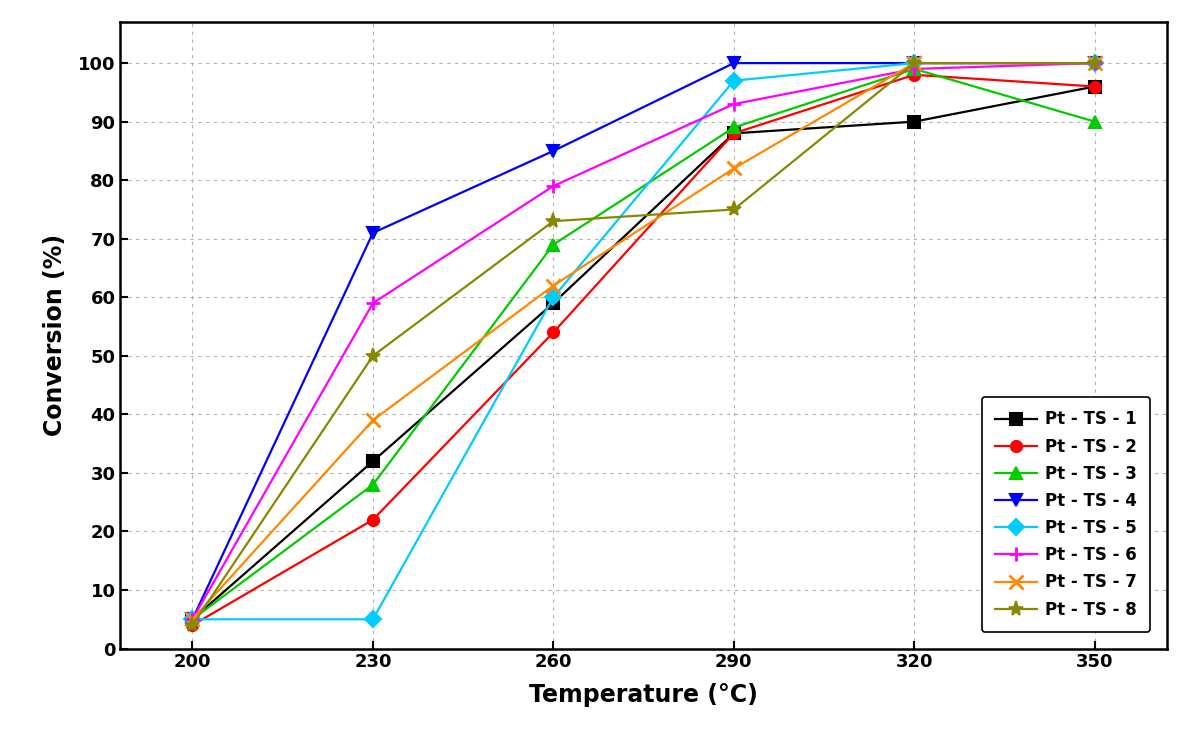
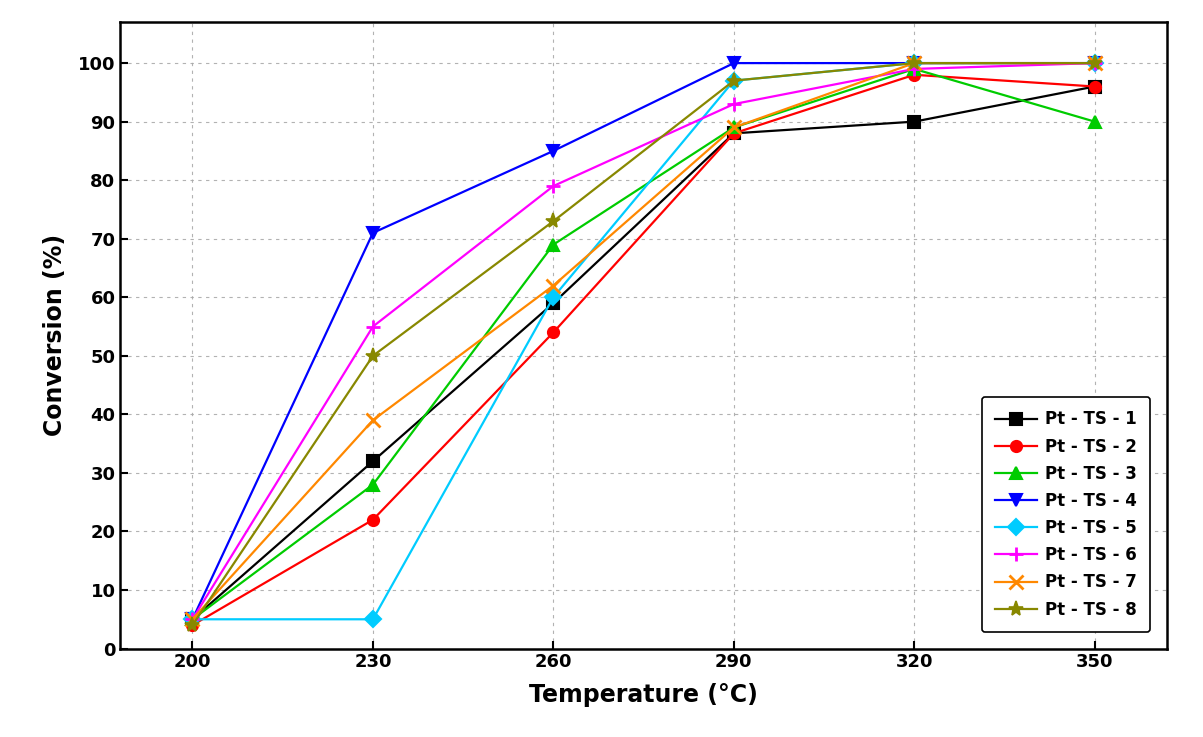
Pt - TS - 6/230: 59 -> 55
Pt - TS - 7/290: 82 -> 89
Pt - TS - 8/290: 75 -> 97
